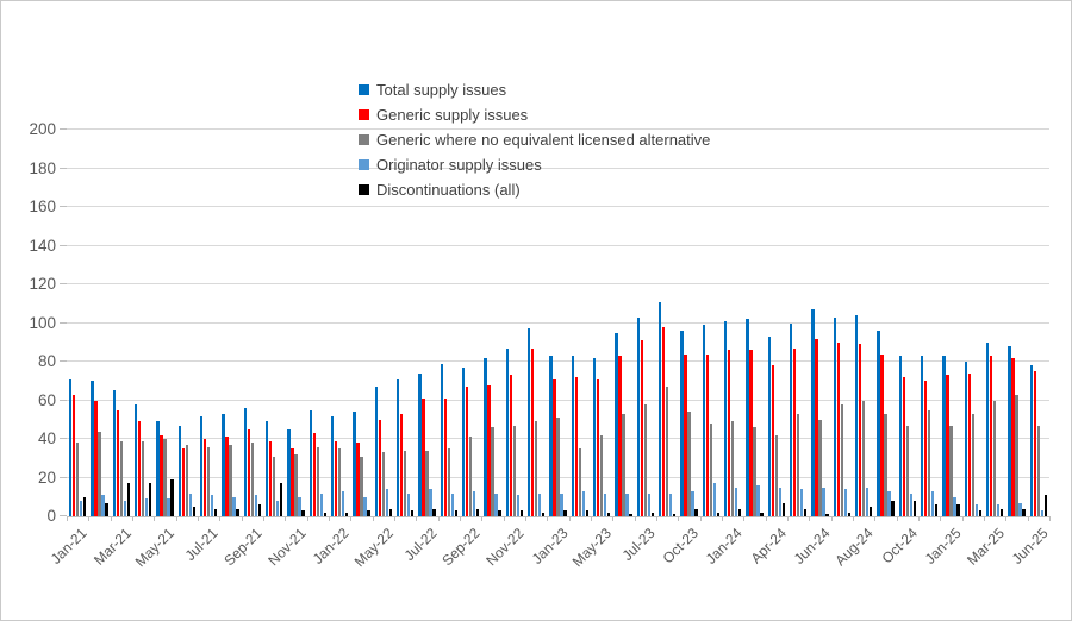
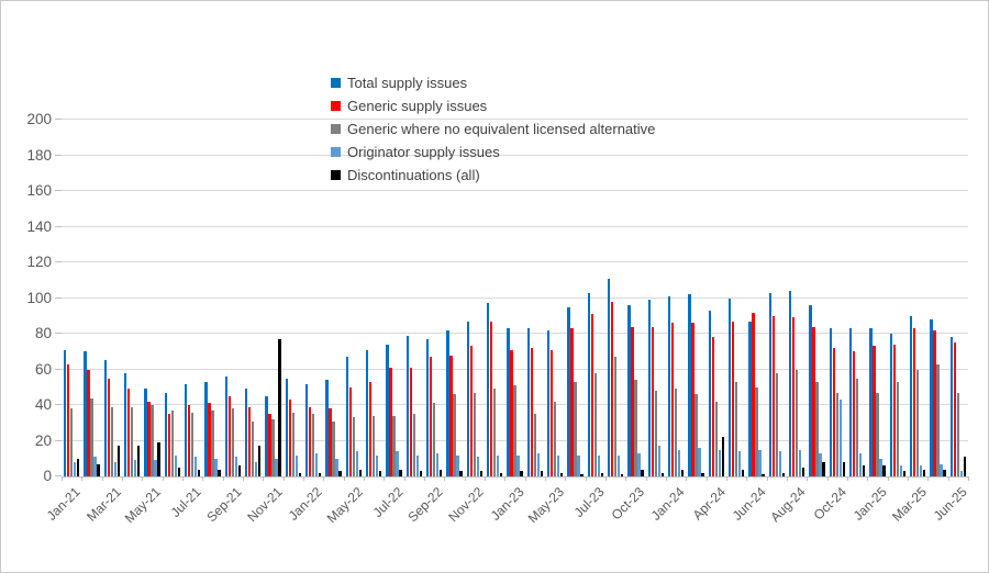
Discontinuations (all)/Nov-21: 3 -> 77
Discontinuations (all)/Apr-24: 7 -> 22
Total supply issues/Jun-24: 107 -> 87
Originator supply issues/Oct-24: 12 -> 43
